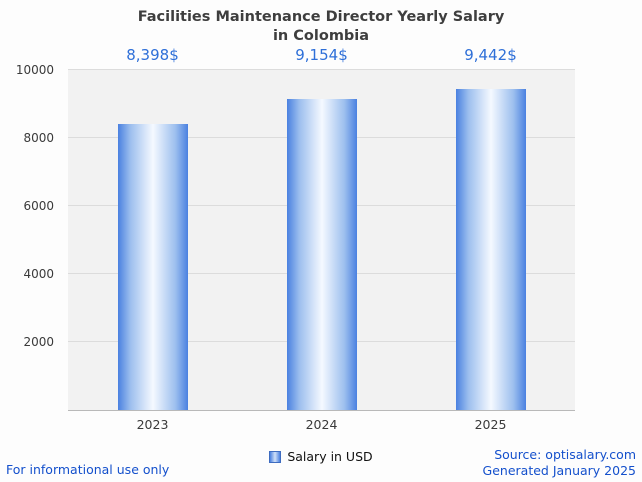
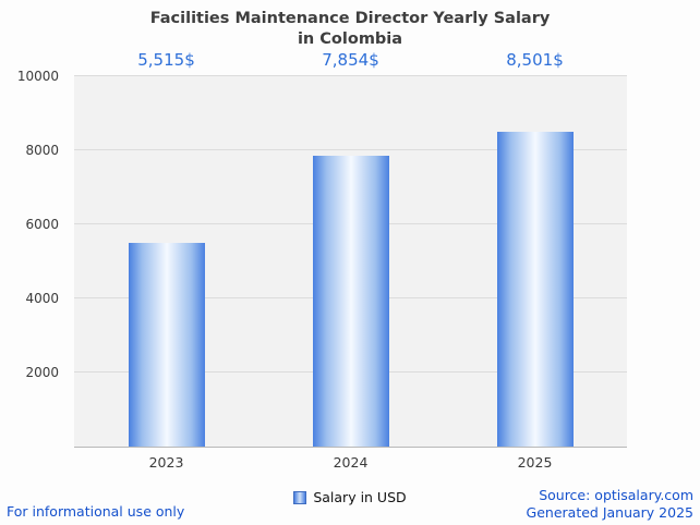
2023: 8,398 -> 5,515
2024: 9,154 -> 7,854
2025: 9,442 -> 8,501
